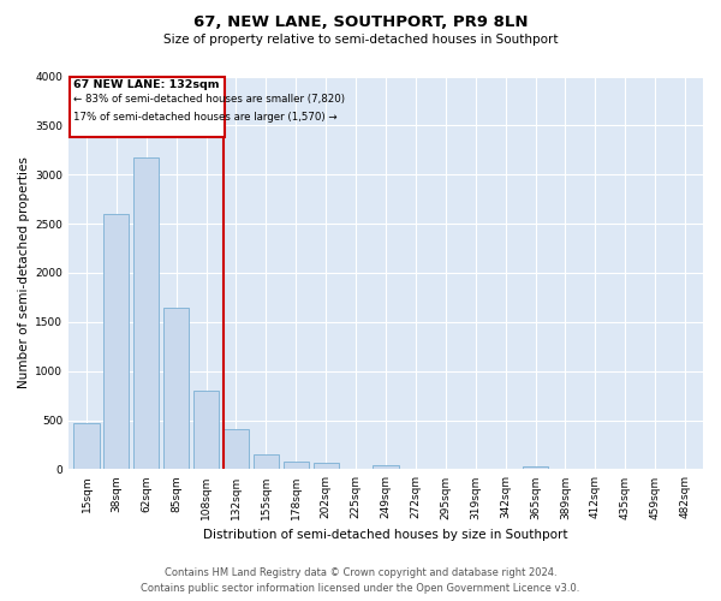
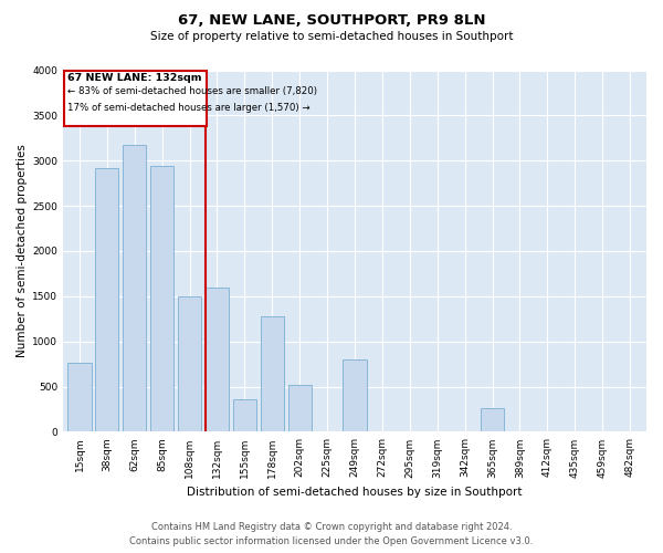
15sqm: 470 -> 760
38sqm: 2600 -> 2920
85sqm: 1640 -> 2940
108sqm: 800 -> 1500
132sqm: 410 -> 1600
155sqm: 150 -> 360
178sqm: 80 -> 1280
202sqm: 70 -> 520
249sqm: 40 -> 800
365sqm: 30 -> 260
